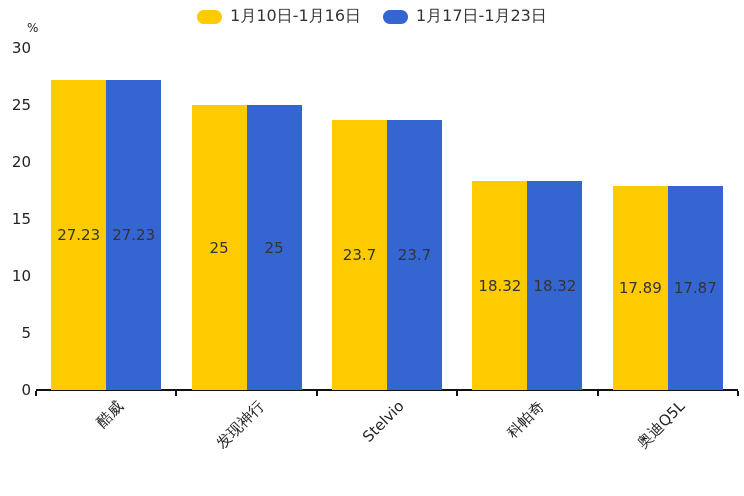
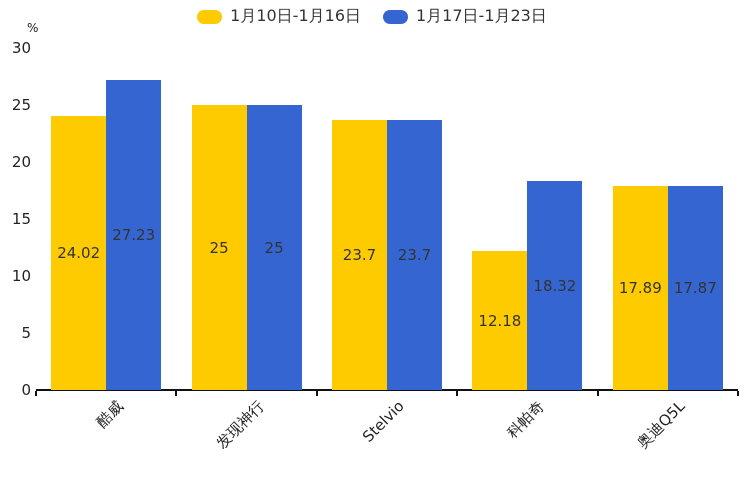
1月10日-1月16日/酷威: 27.23 -> 24.02
1月10日-1月16日/科帕奇: 18.32 -> 12.18
